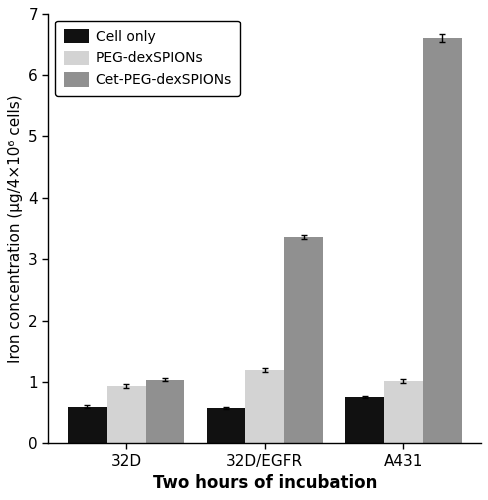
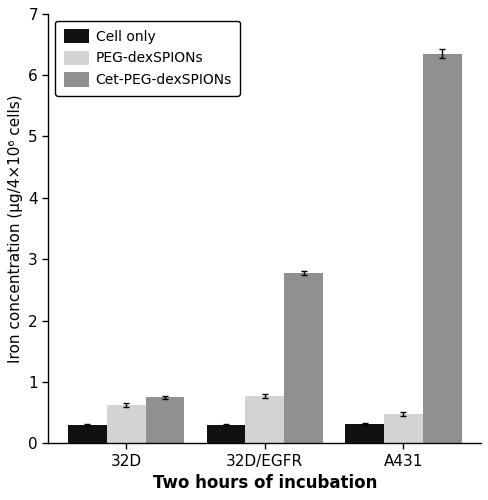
Cell only/32D: 0.60 -> 0.30
PEG-dexSPIONs/32D: 0.94 -> 0.63
Cet-PEG-dexSPIONs/32D: 1.04 -> 0.75
Cell only/32D/EGFR: 0.58 -> 0.30
PEG-dexSPIONs/32D/EGFR: 1.20 -> 0.77
Cet-PEG-dexSPIONs/32D/EGFR: 3.36 -> 2.78
Cell only/A431: 0.76 -> 0.32
PEG-dexSPIONs/A431: 1.02 -> 0.48
Cet-PEG-dexSPIONs/A431: 6.60 -> 6.35
